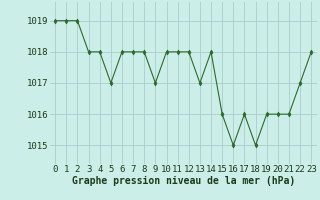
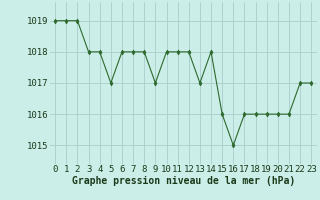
18: 1015 -> 1016
23: 1018 -> 1017
